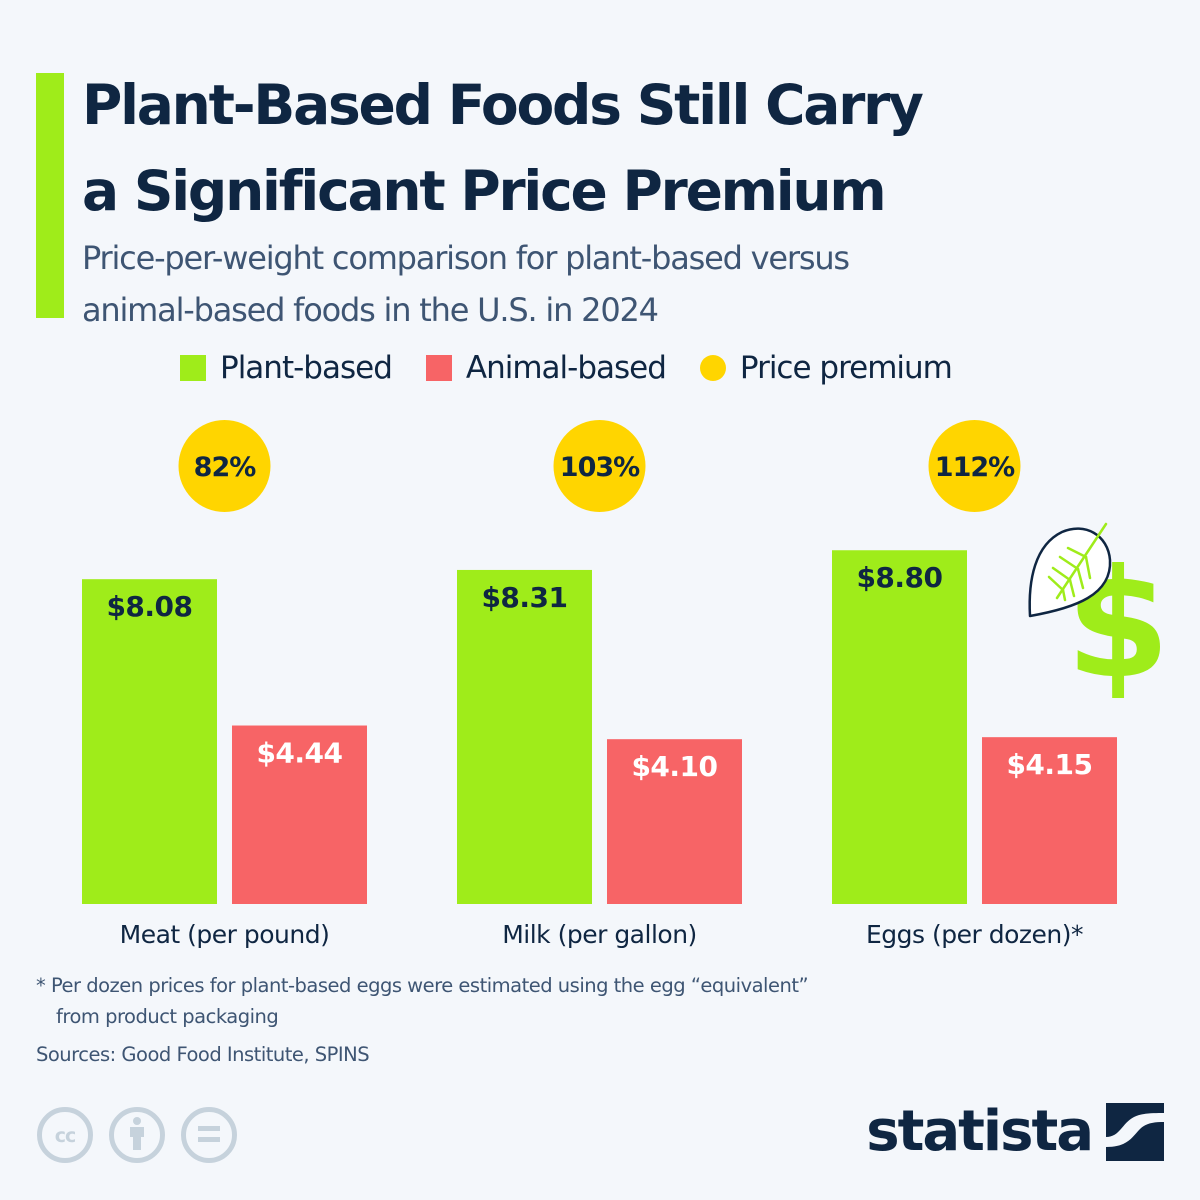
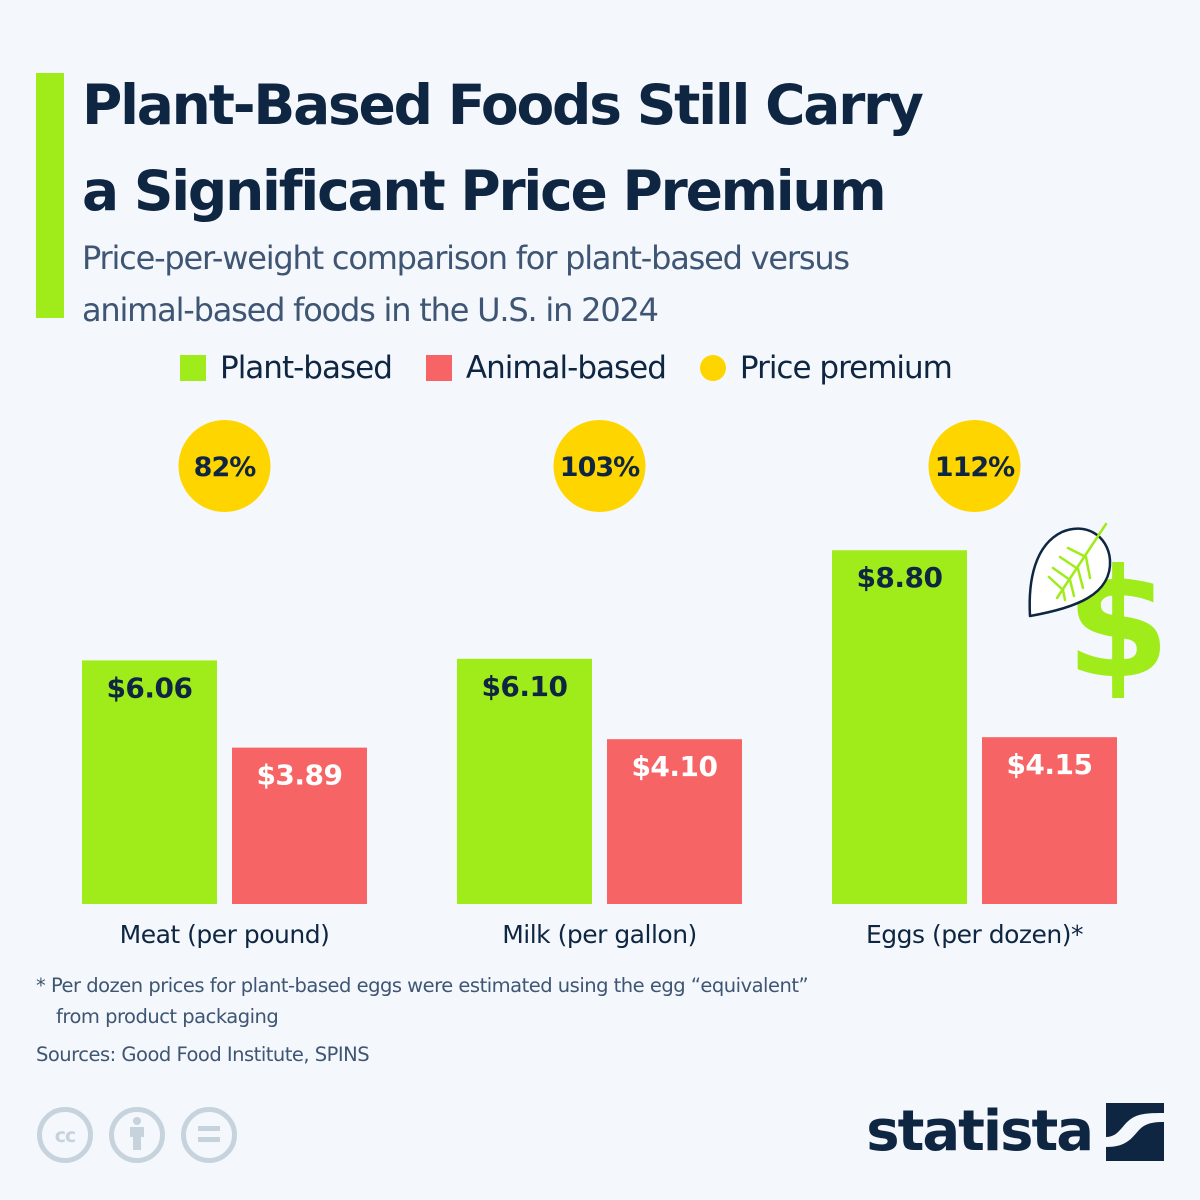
Plant-based/Meat (per pound): $8.08 -> $6.06
Animal-based/Meat (per pound): $4.44 -> $3.89
Plant-based/Milk (per gallon): $8.31 -> $6.10
